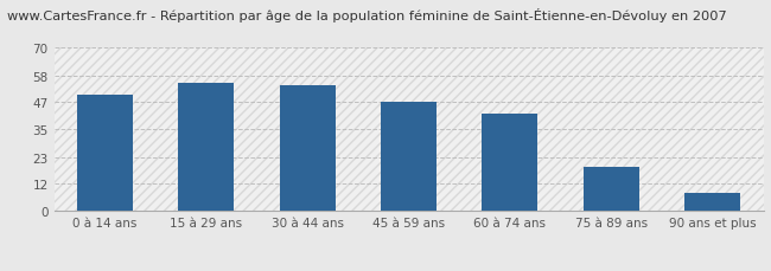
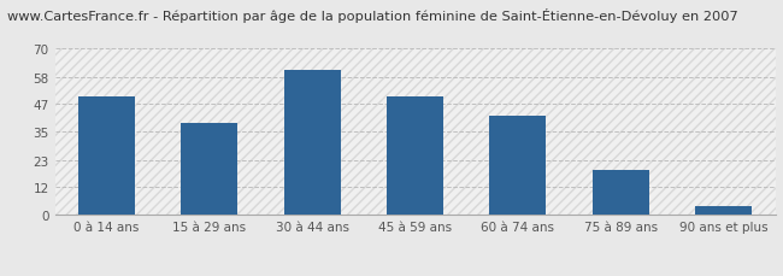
15 à 29 ans: 55 -> 39
30 à 44 ans: 54 -> 61
45 à 59 ans: 47 -> 50
90 ans et plus: 8 -> 4
